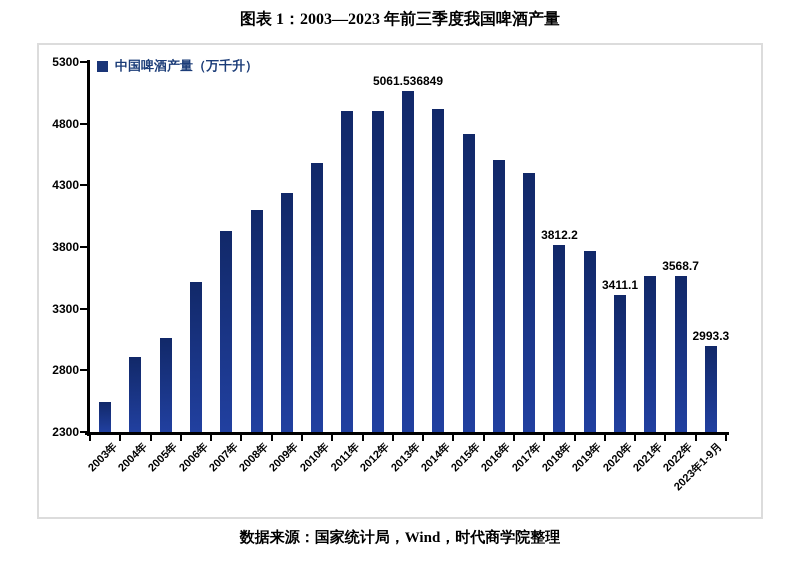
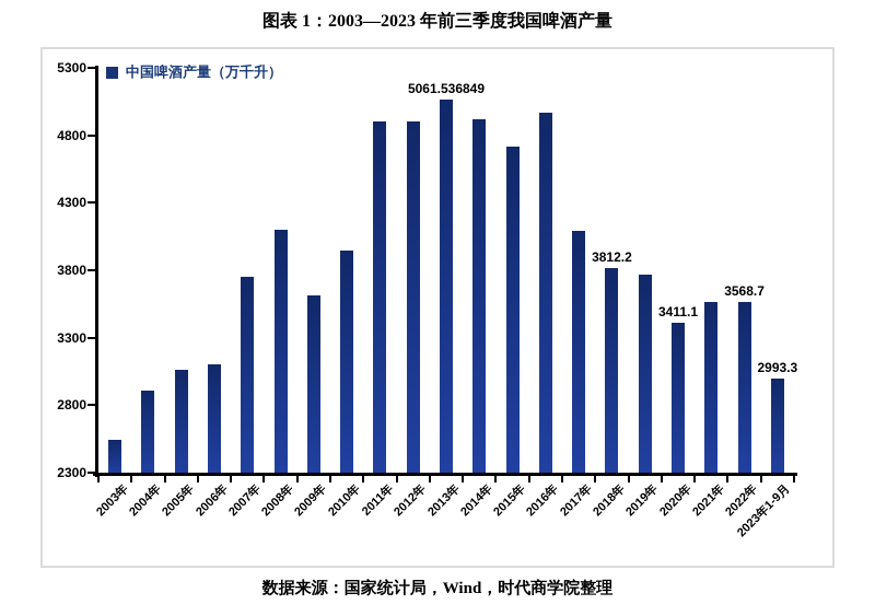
2006年: 3520 -> 3100
2007年: 3930 -> 3750
2009年: 4240 -> 3610
2010年: 4480 -> 3950
2016年: 4510 -> 4970
2017年: 4400 -> 4090
